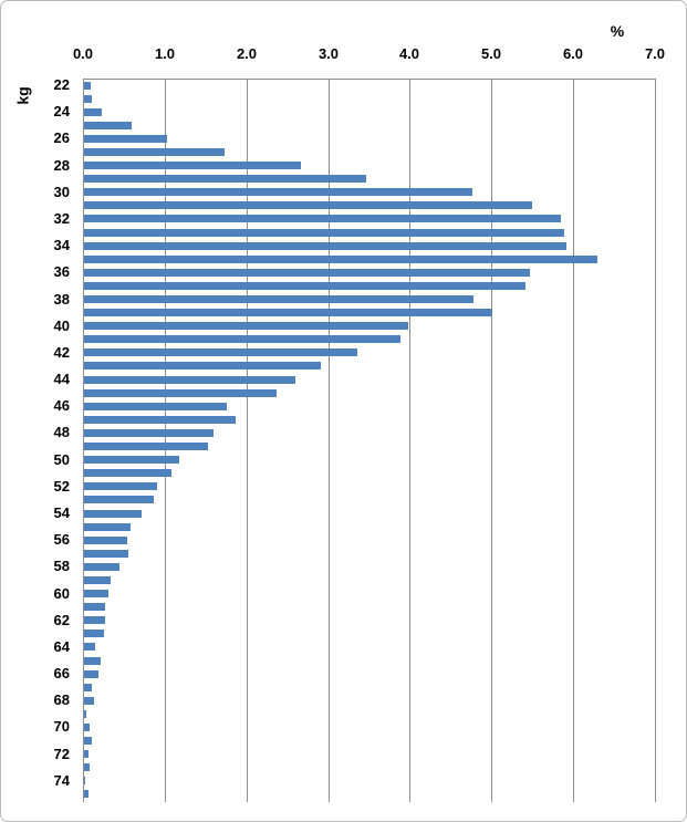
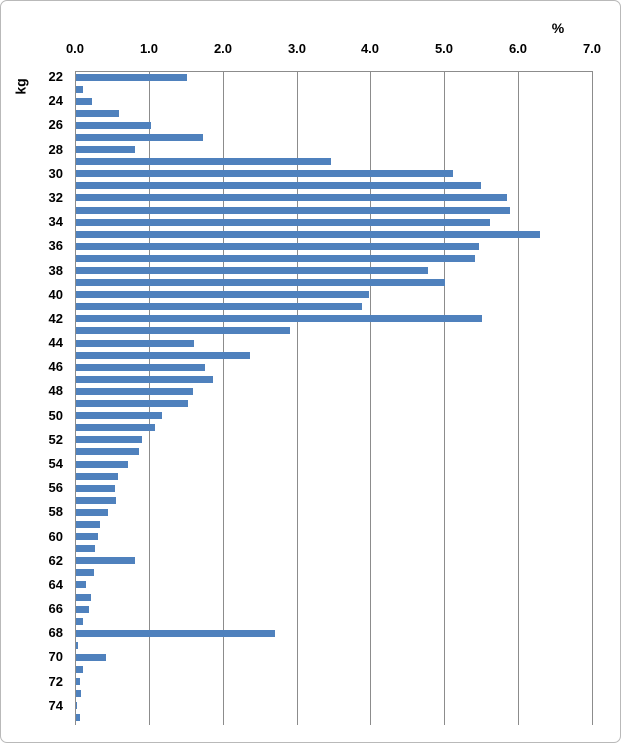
22: 0.1 -> 1.5
28: 2.6 -> 0.8
30: 4.8 -> 5.1
34: 5.9 -> 5.6
42: 3.4 -> 5.5
44: 2.6 -> 1.6
62: 0.3 -> 0.8
68: 0.1 -> 2.7
70: 0.1 -> 0.4
